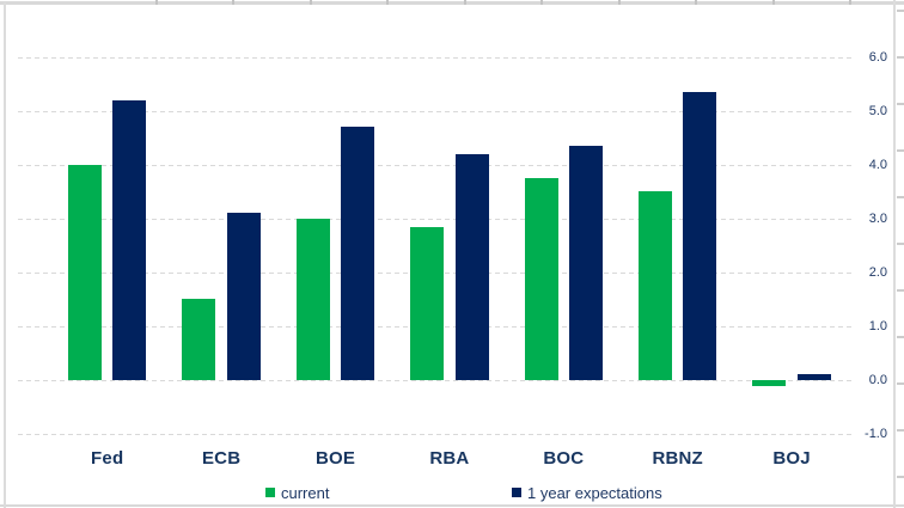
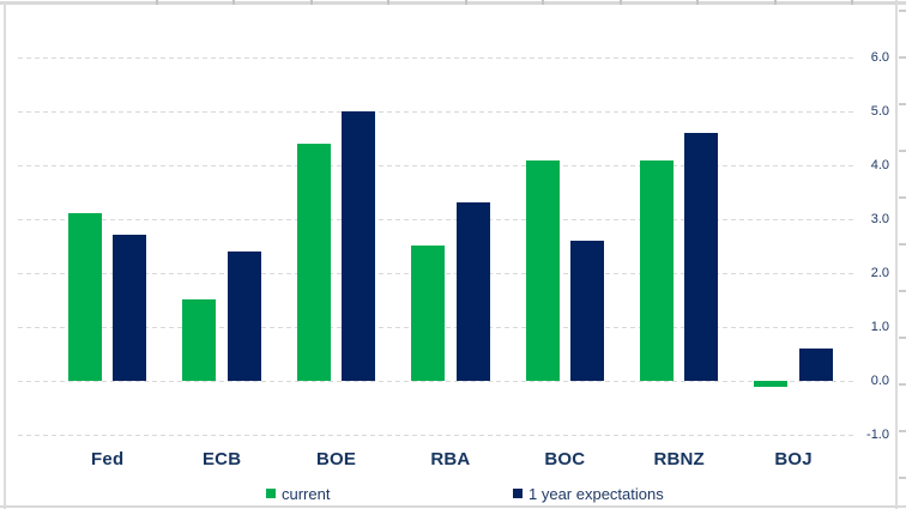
current/Fed: 4.0 -> 3.1
1 year expectations/Fed: 5.2 -> 2.7
1 year expectations/ECB: 3.1 -> 2.4
current/BOE: 3.0 -> 4.4
1 year expectations/BOE: 4.7 -> 5.0
current/RBA: 2.9 -> 2.5
1 year expectations/RBA: 4.2 -> 3.3
current/BOC: 3.8 -> 4.1
1 year expectations/BOC: 4.3 -> 2.6
current/RBNZ: 3.5 -> 4.1
1 year expectations/RBNZ: 5.3 -> 4.6
1 year expectations/BOJ: 0.1 -> 0.6
